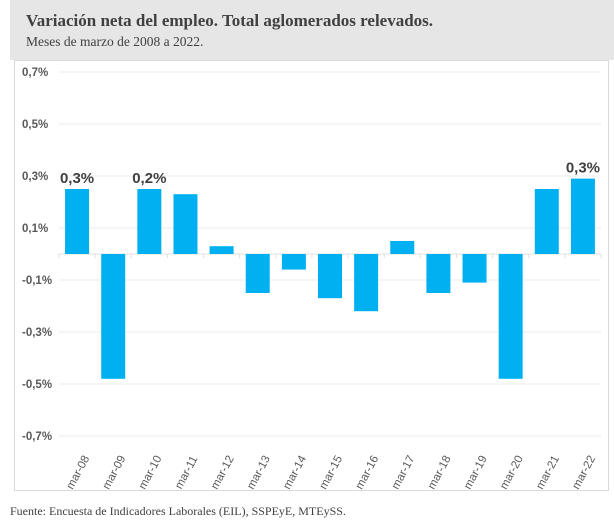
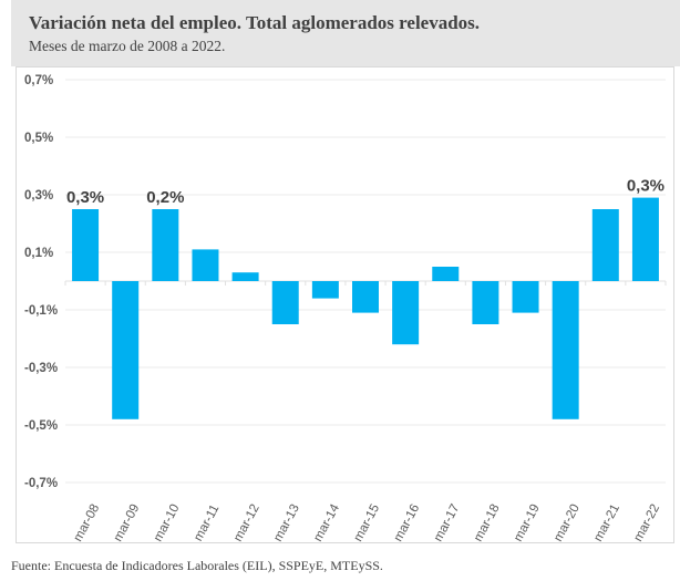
mar-11: 0,23% -> 0,11%
mar-15: -0,17% -> -0,11%
